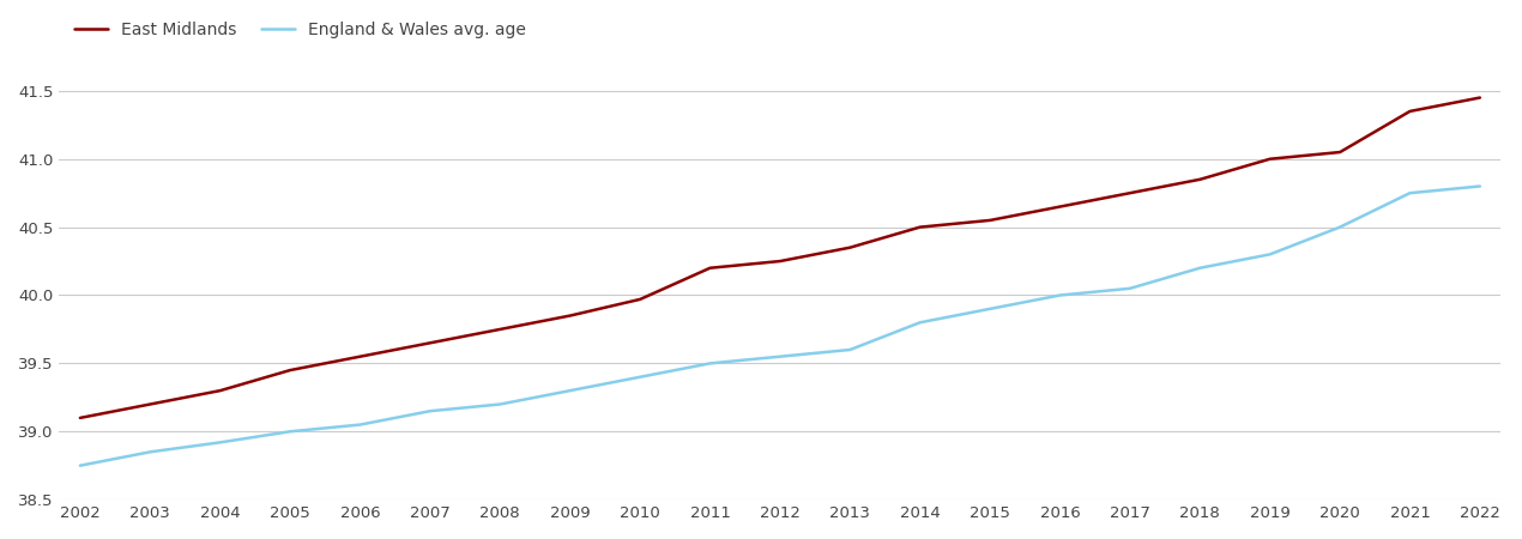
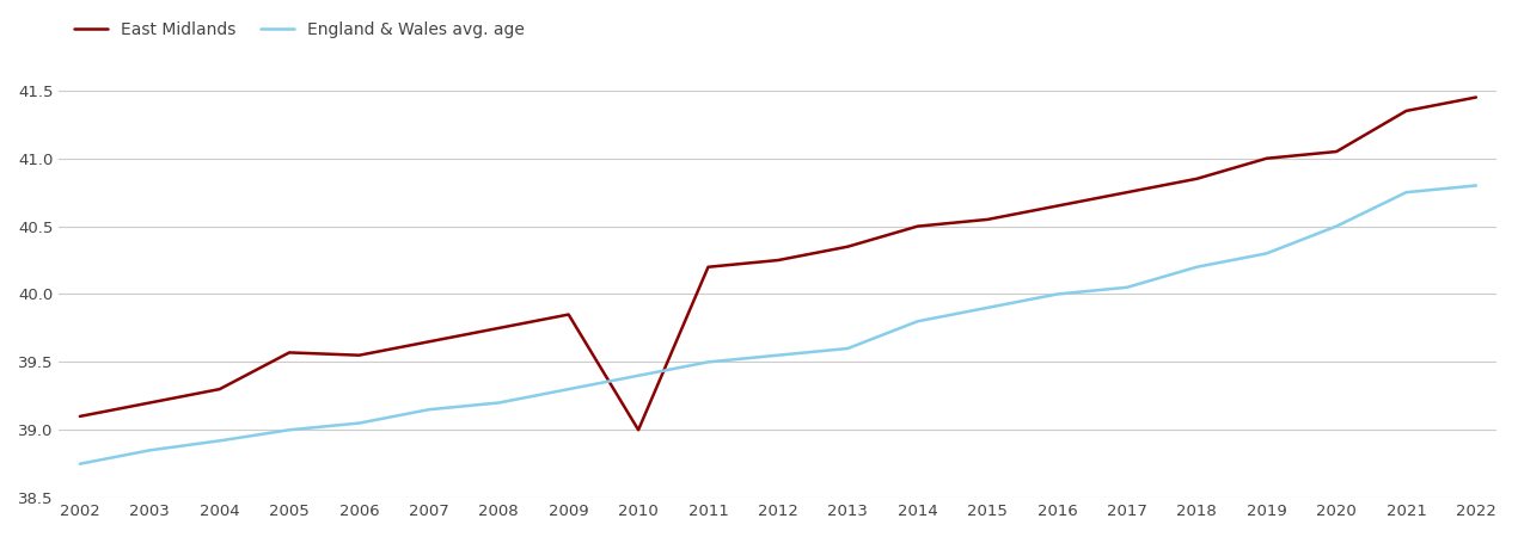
East Midlands/2005: 39.45 -> 39.57
East Midlands/2010: 39.97 -> 39.00
